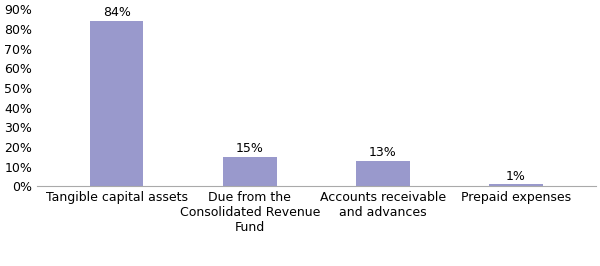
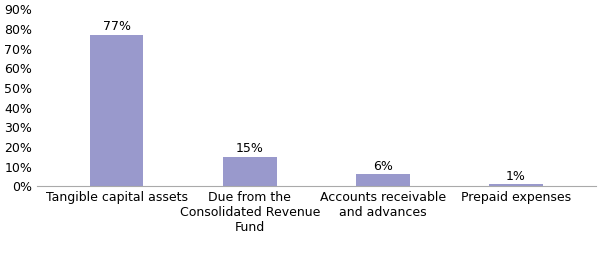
Tangible capital assets: 84% -> 77%
Accounts receivable and advances: 13% -> 6%
